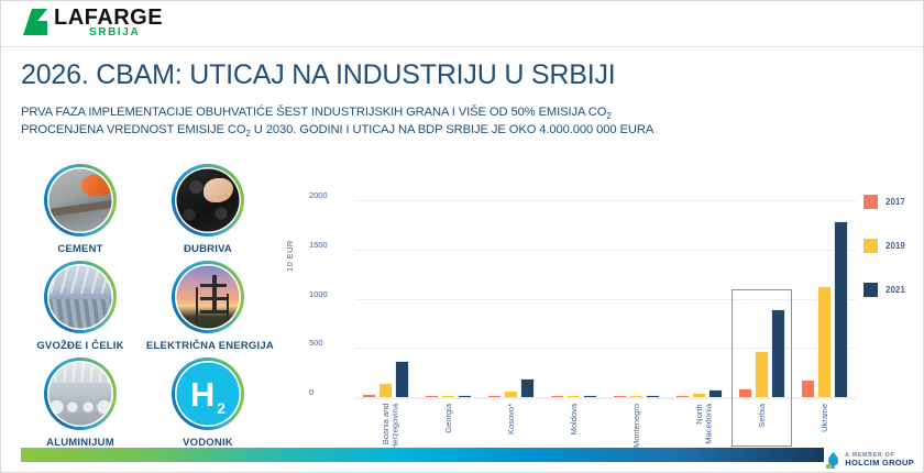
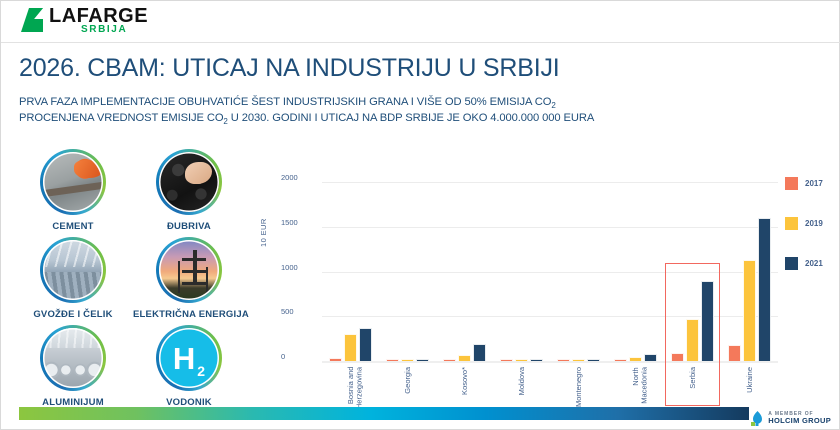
2019/Bosnia and Herzegovina: 200 -> 300
2021/Ukraine: 1800 -> 1600
